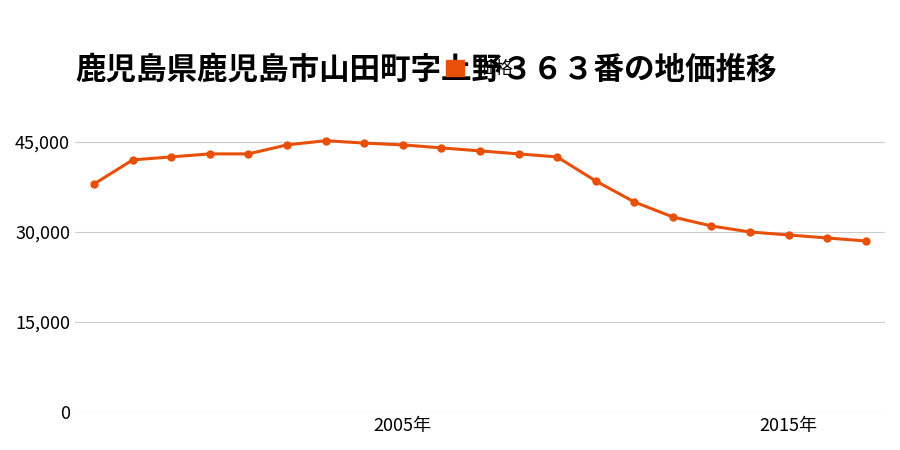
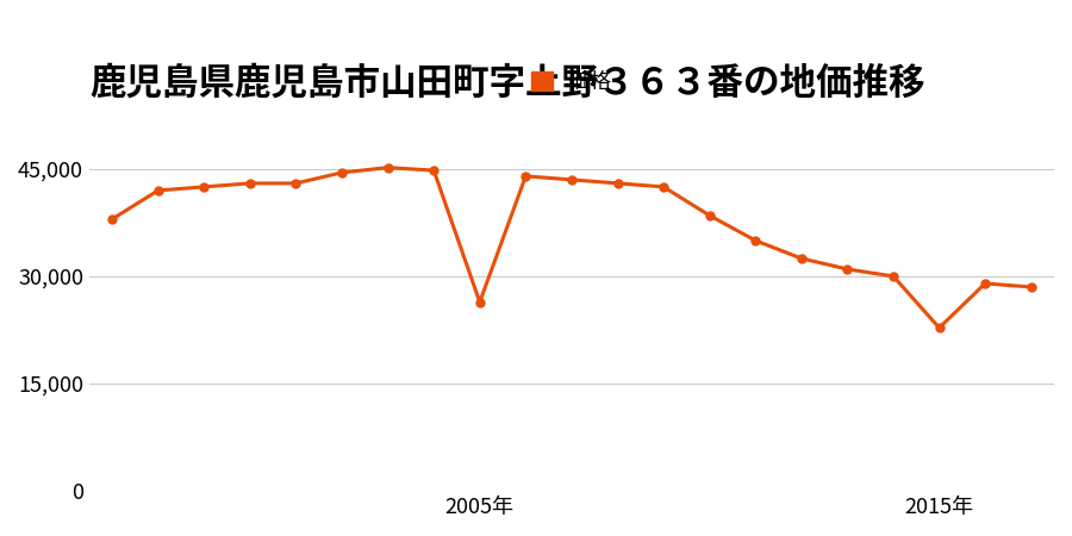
2005年: 44,500 -> 26,400
2015年: 29,500 -> 22,800
